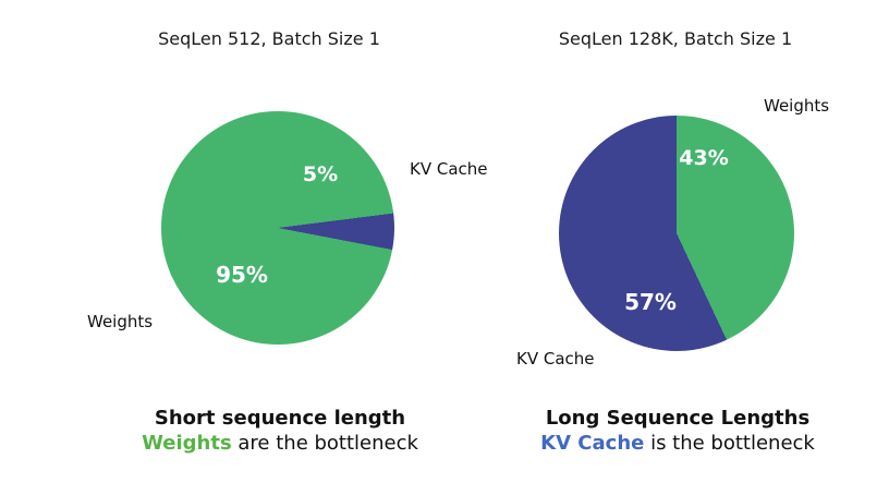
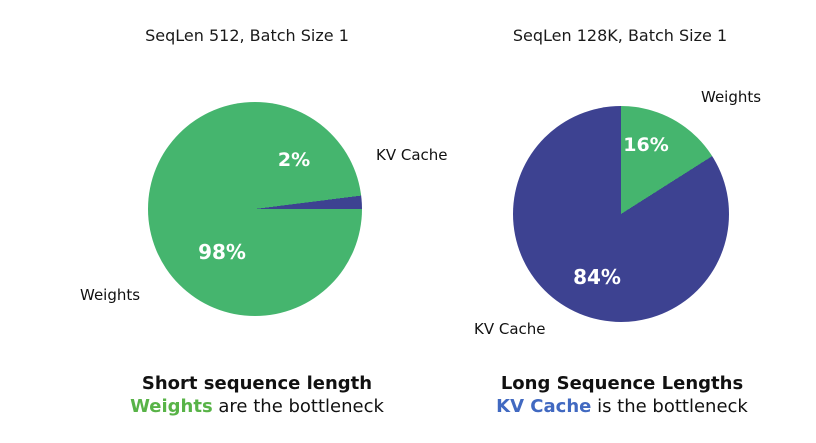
SeqLen 512, Batch Size 1/KV Cache: 5% -> 2%
SeqLen 512, Batch Size 1/Weights: 95% -> 98%
SeqLen 128K, Batch Size 1/Weights: 43% -> 16%
SeqLen 128K, Batch Size 1/KV Cache: 57% -> 84%
